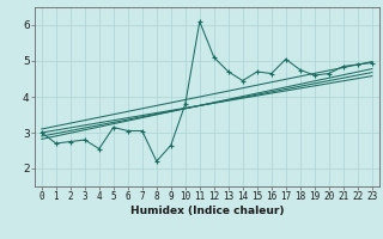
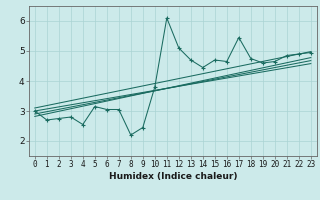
9: 2.65 -> 2.45
17: 5.05 -> 5.45
